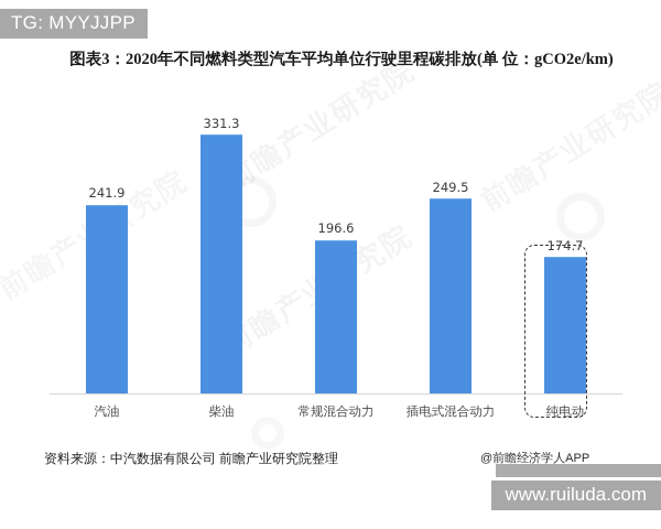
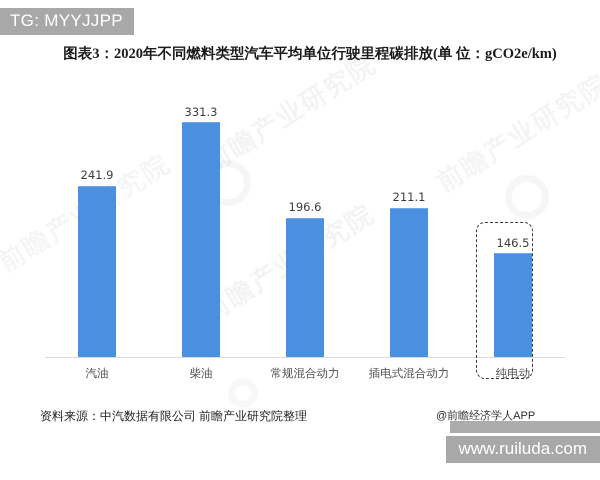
插电式混合动力: 249.5 -> 211.1
纯电动: 174.7 -> 146.5
